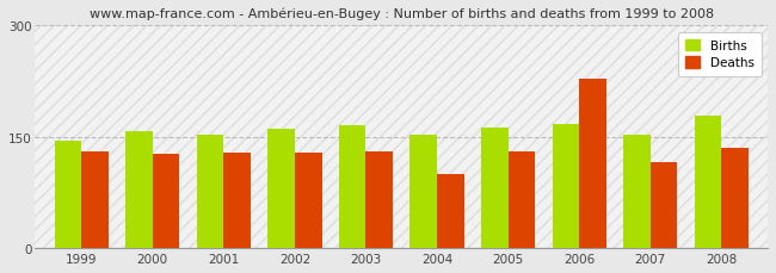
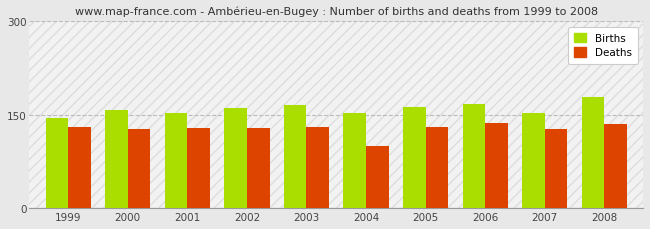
Deaths/2006: 228 -> 136
Deaths/2007: 116 -> 127
